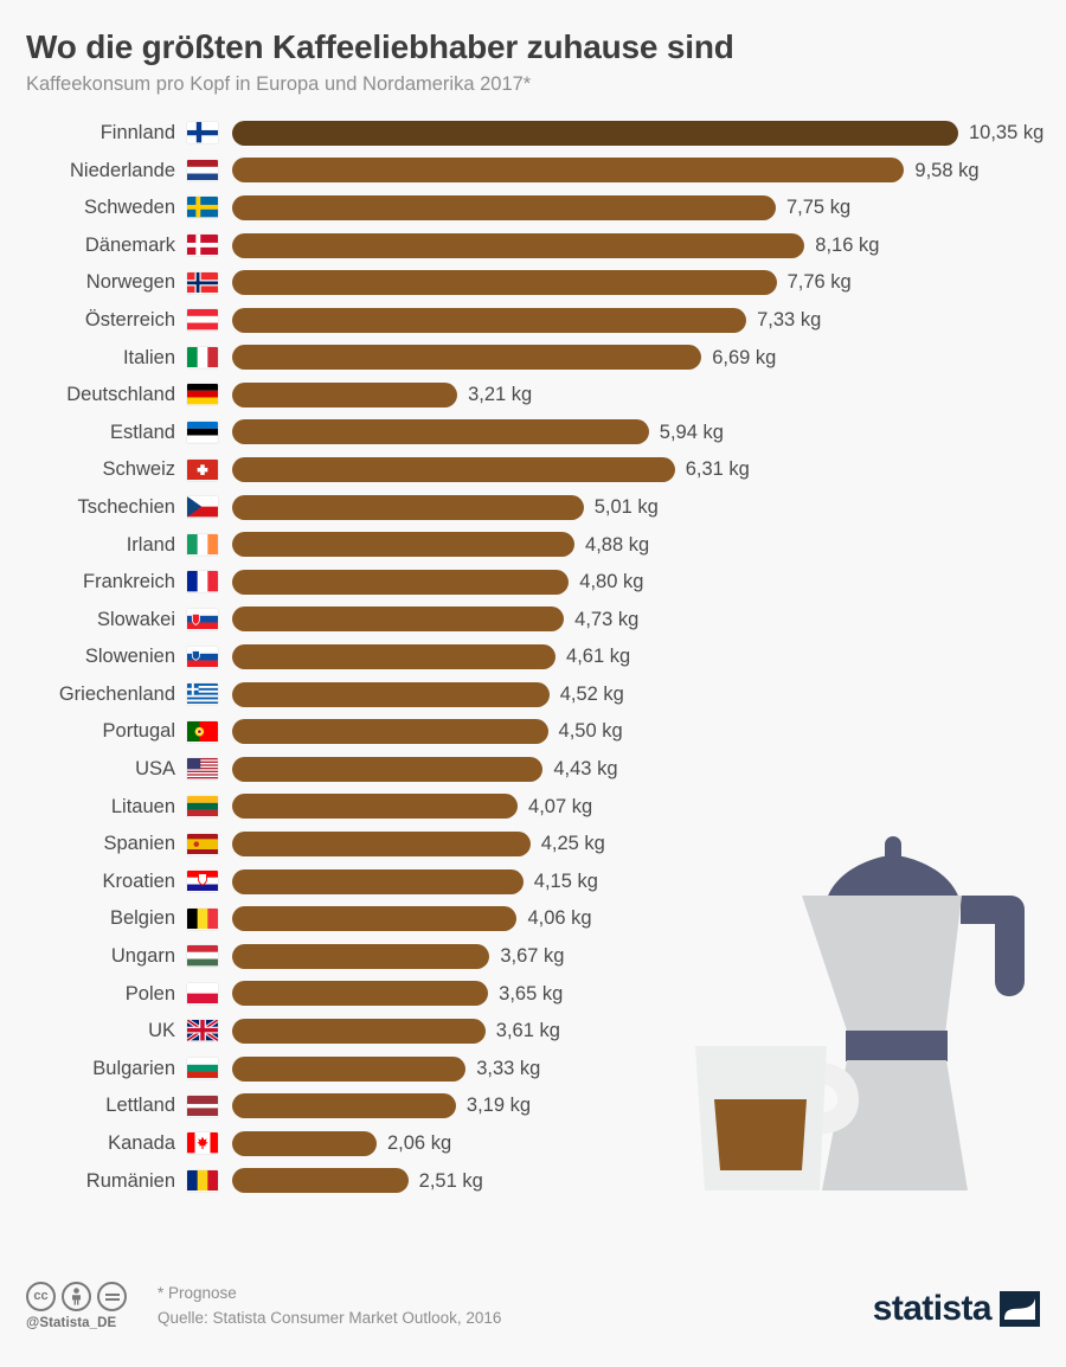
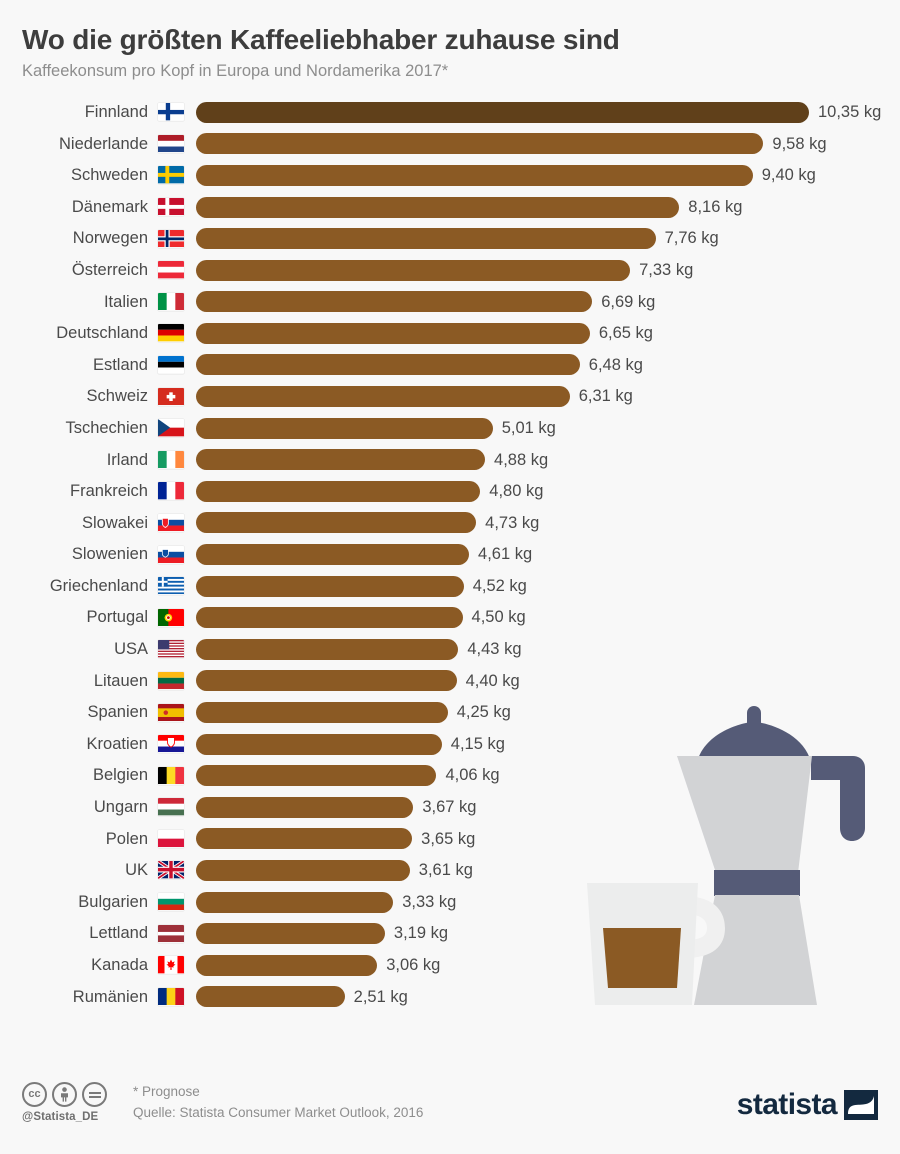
Schweden: 7,75 -> 9,40
Deutschland: 3,21 -> 6,65
Estland: 5,94 -> 6,48
Litauen: 4,07 -> 4,40
Kanada: 2,06 -> 3,06
